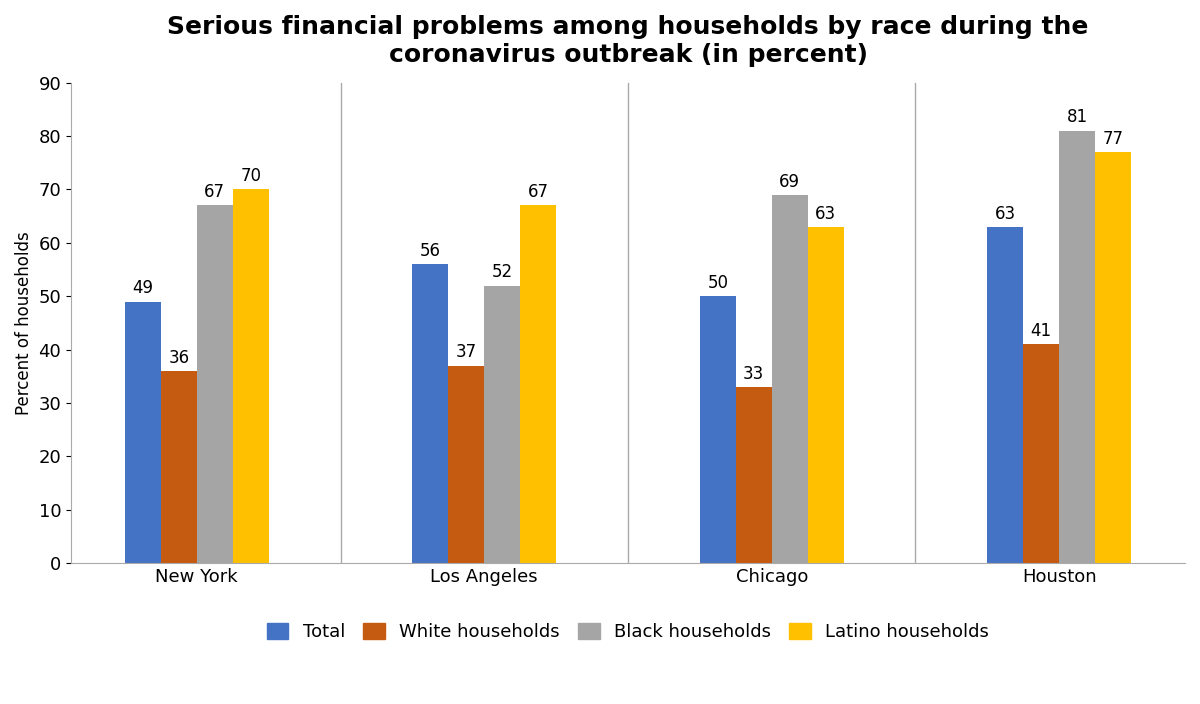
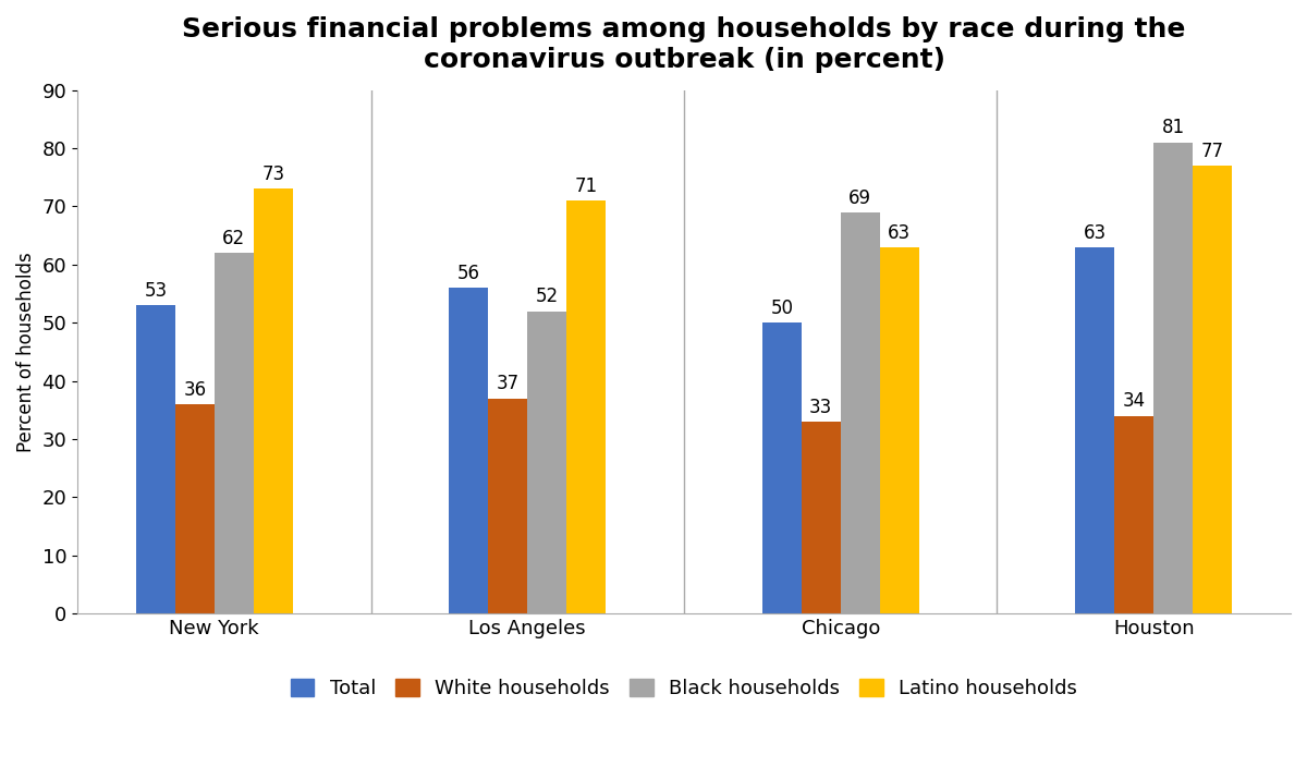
Total/New York: 49 -> 53
Black households/New York: 67 -> 62
Latino households/New York: 70 -> 73
Latino households/Los Angeles: 67 -> 71
White households/Houston: 41 -> 34
